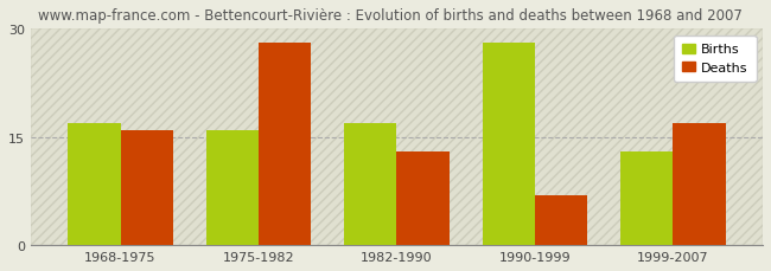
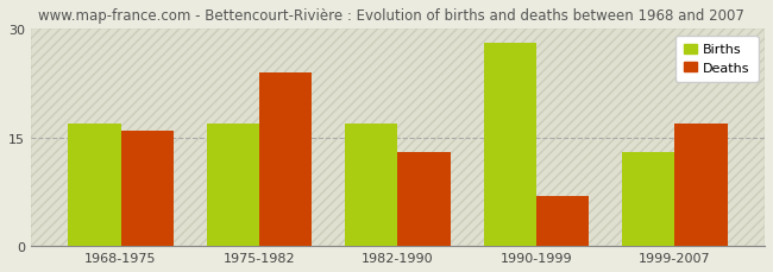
Births/1975-1982: 16 -> 17
Deaths/1975-1982: 28 -> 24
